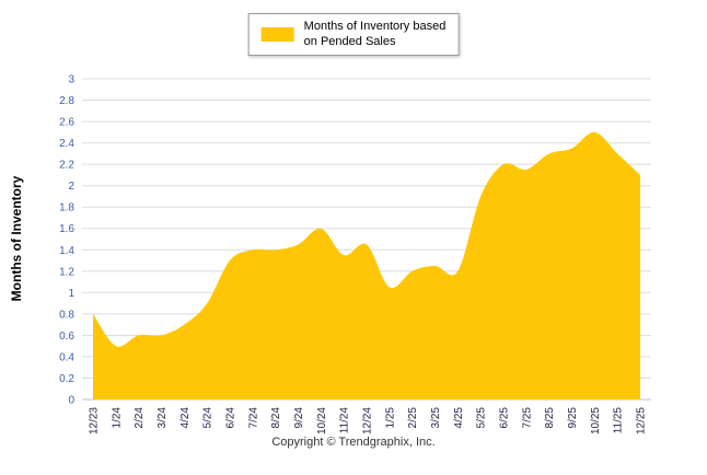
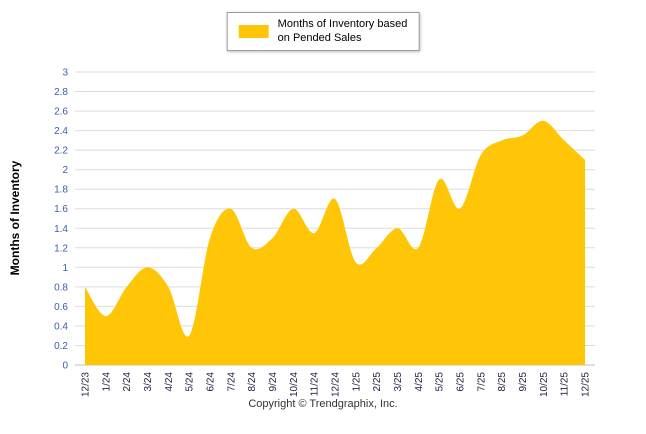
2/24: 0.6 -> 0.8
3/24: 0.6 -> 1.0
4/24: 0.7 -> 0.8
5/24: 0.9 -> 0.3
7/24: 1.4 -> 1.6
8/24: 1.4 -> 1.2
9/24: 1.4 -> 1.3
12/24: 1.4 -> 1.7
3/25: 1.2 -> 1.4
6/25: 2.2 -> 1.6
